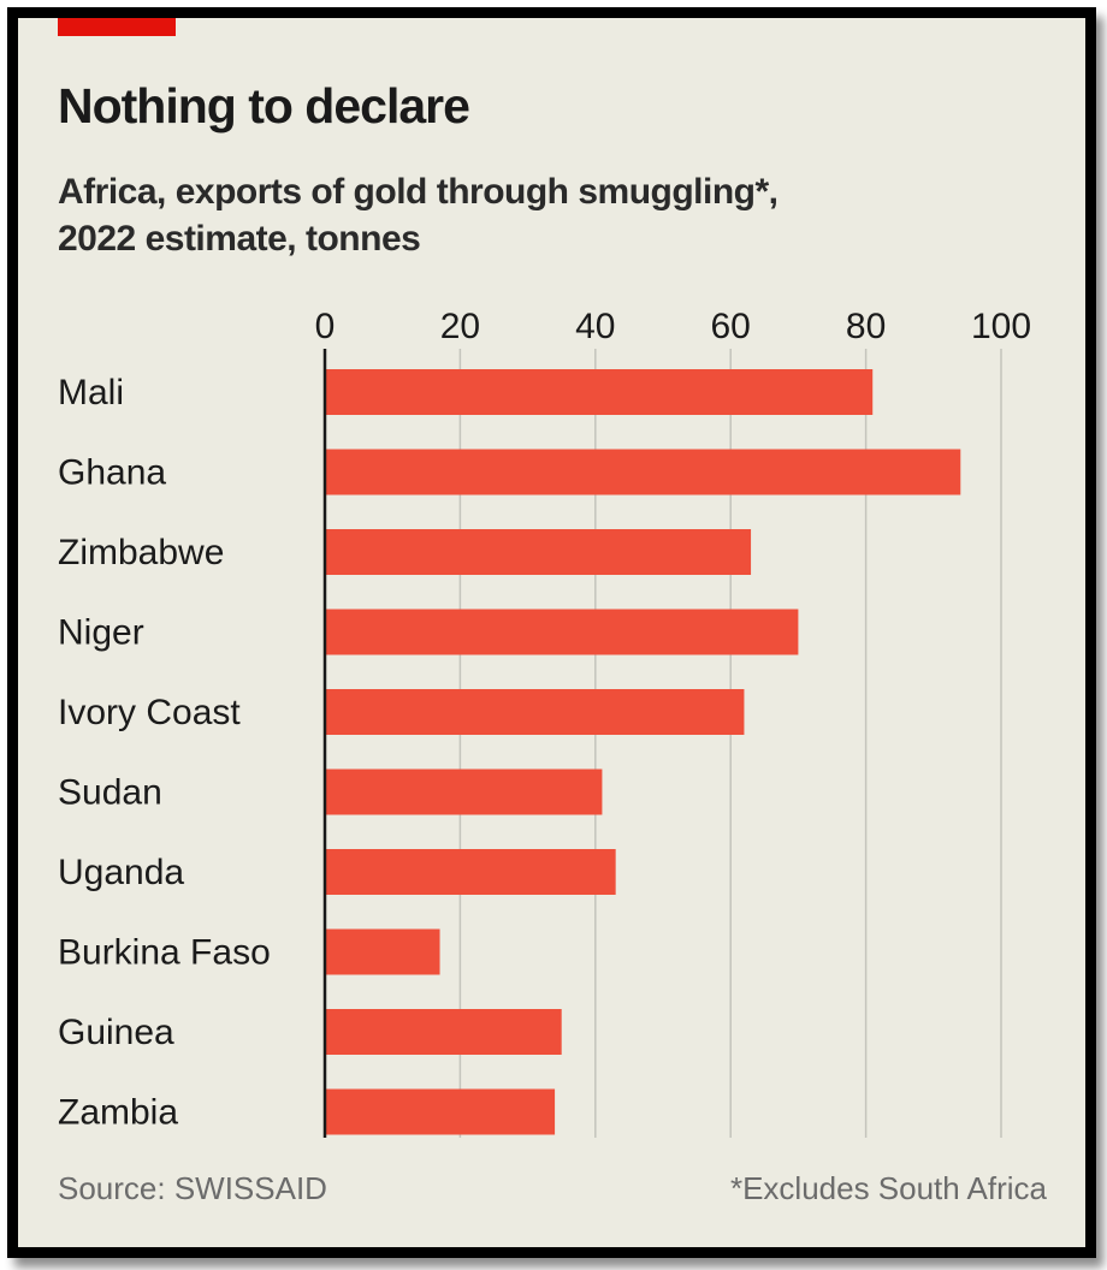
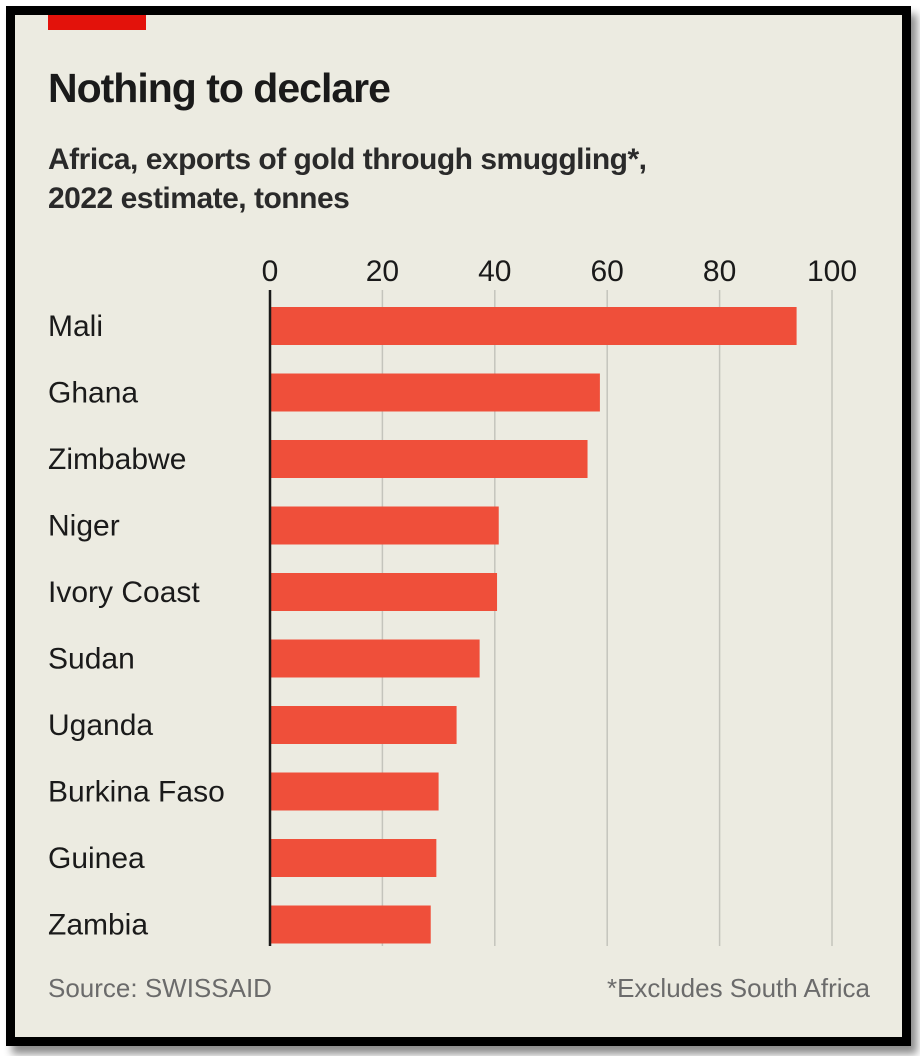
Mali: 81 -> 94
Ghana: 94 -> 59
Zimbabwe: 63 -> 56
Niger: 70 -> 41
Ivory Coast: 62 -> 40
Sudan: 41 -> 37
Uganda: 43 -> 33
Burkina Faso: 17 -> 30
Guinea: 35 -> 30
Zambia: 34 -> 29
